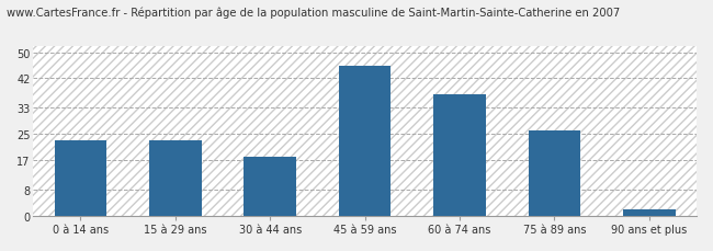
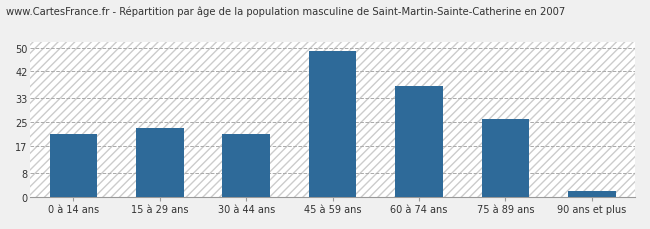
0 à 14 ans: 23 -> 21
30 à 44 ans: 18 -> 21
45 à 59 ans: 46 -> 49
